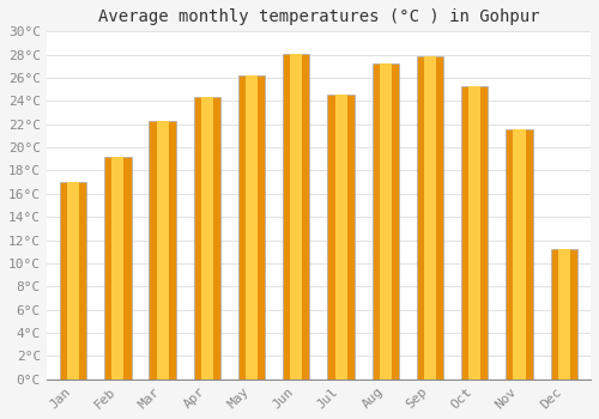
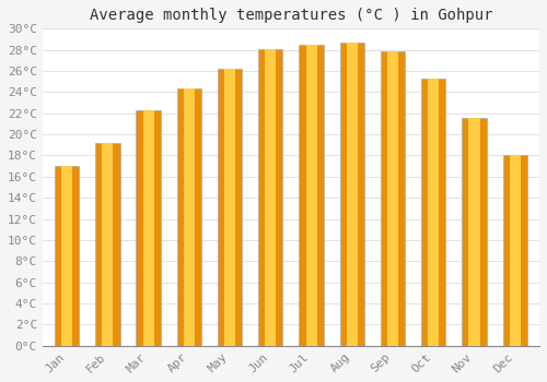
Jul: 24.6°C -> 28.5°C
Aug: 27.2°C -> 28.7°C
Dec: 11.2°C -> 18.0°C
